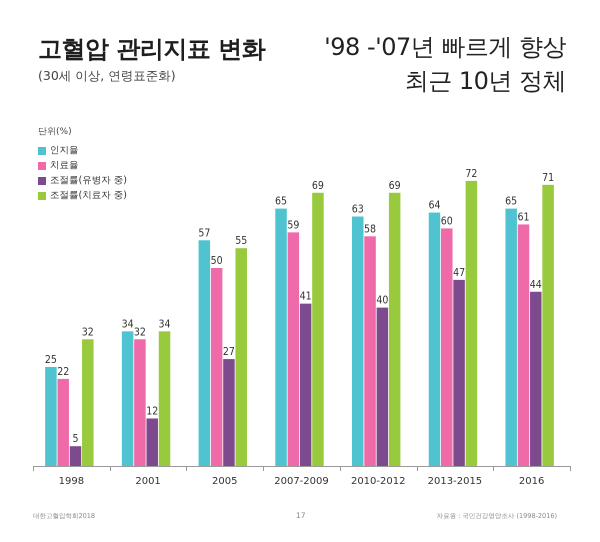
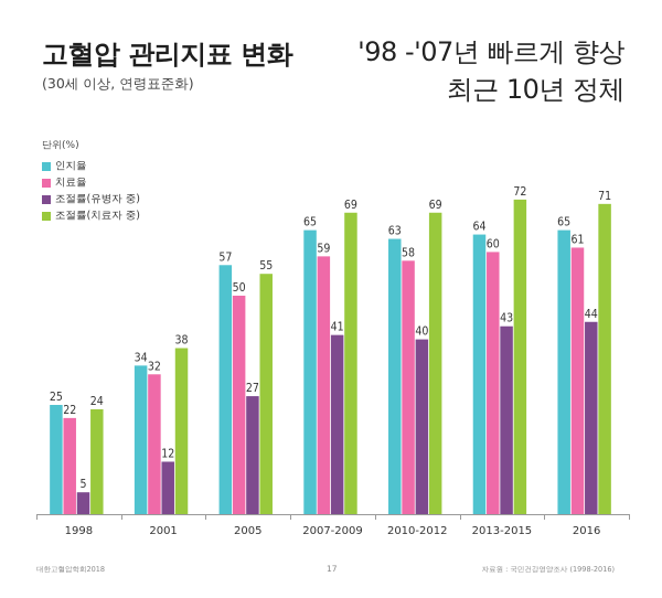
조절률(치료자 중)/1998: 32 -> 24
조절률(치료자 중)/2001: 34 -> 38
조절률(유병자 중)/2013-2015: 47 -> 43
